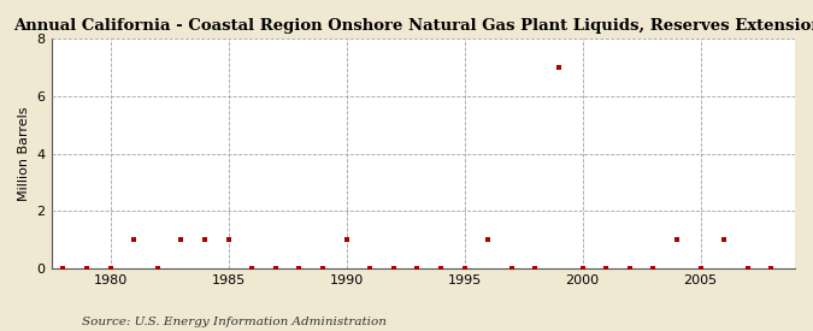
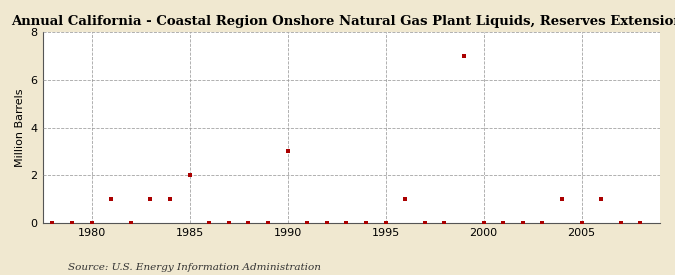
1985: 1 -> 2
1990: 1 -> 3
